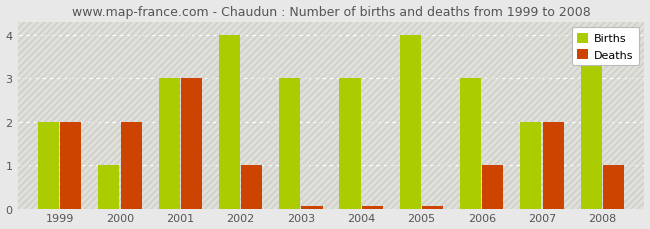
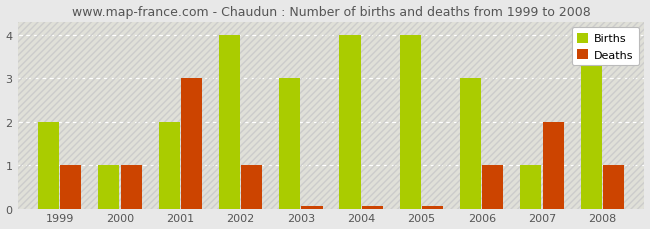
Deaths/1999: 2.00 -> 1.00
Deaths/2000: 2.00 -> 1.00
Births/2001: 3 -> 2
Births/2004: 3 -> 4
Births/2007: 2 -> 1
